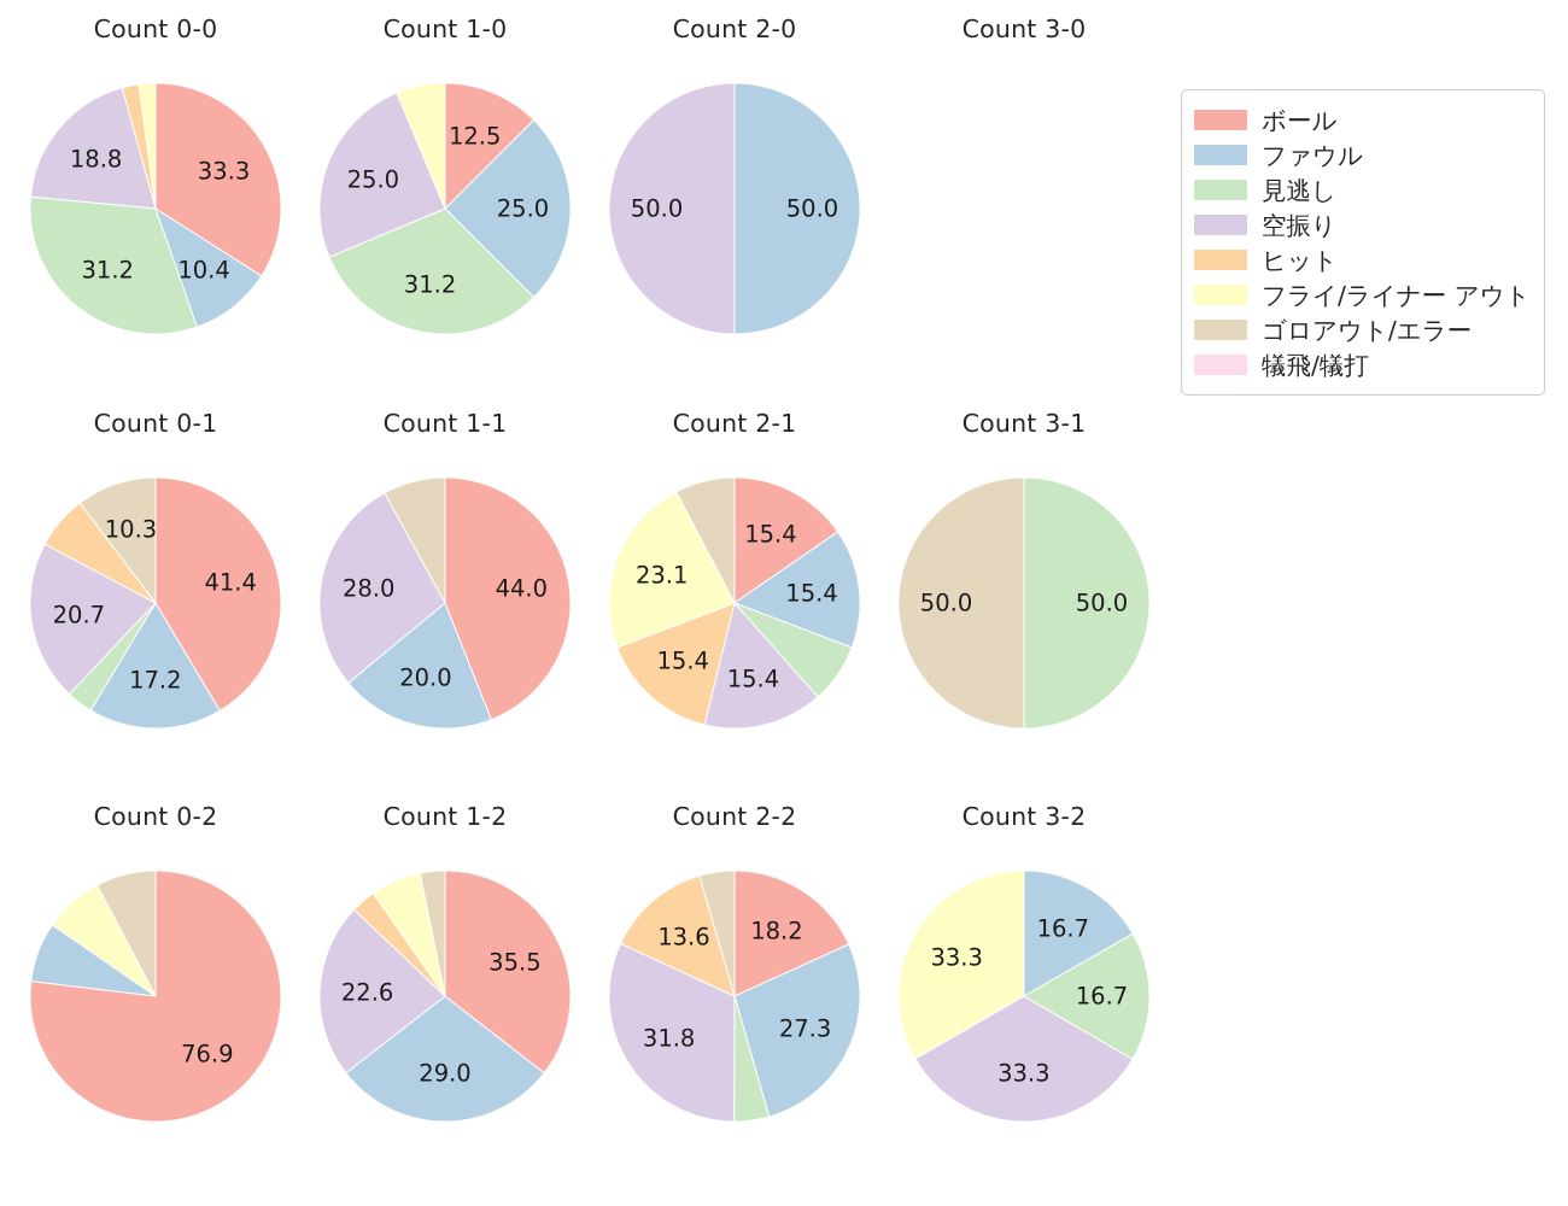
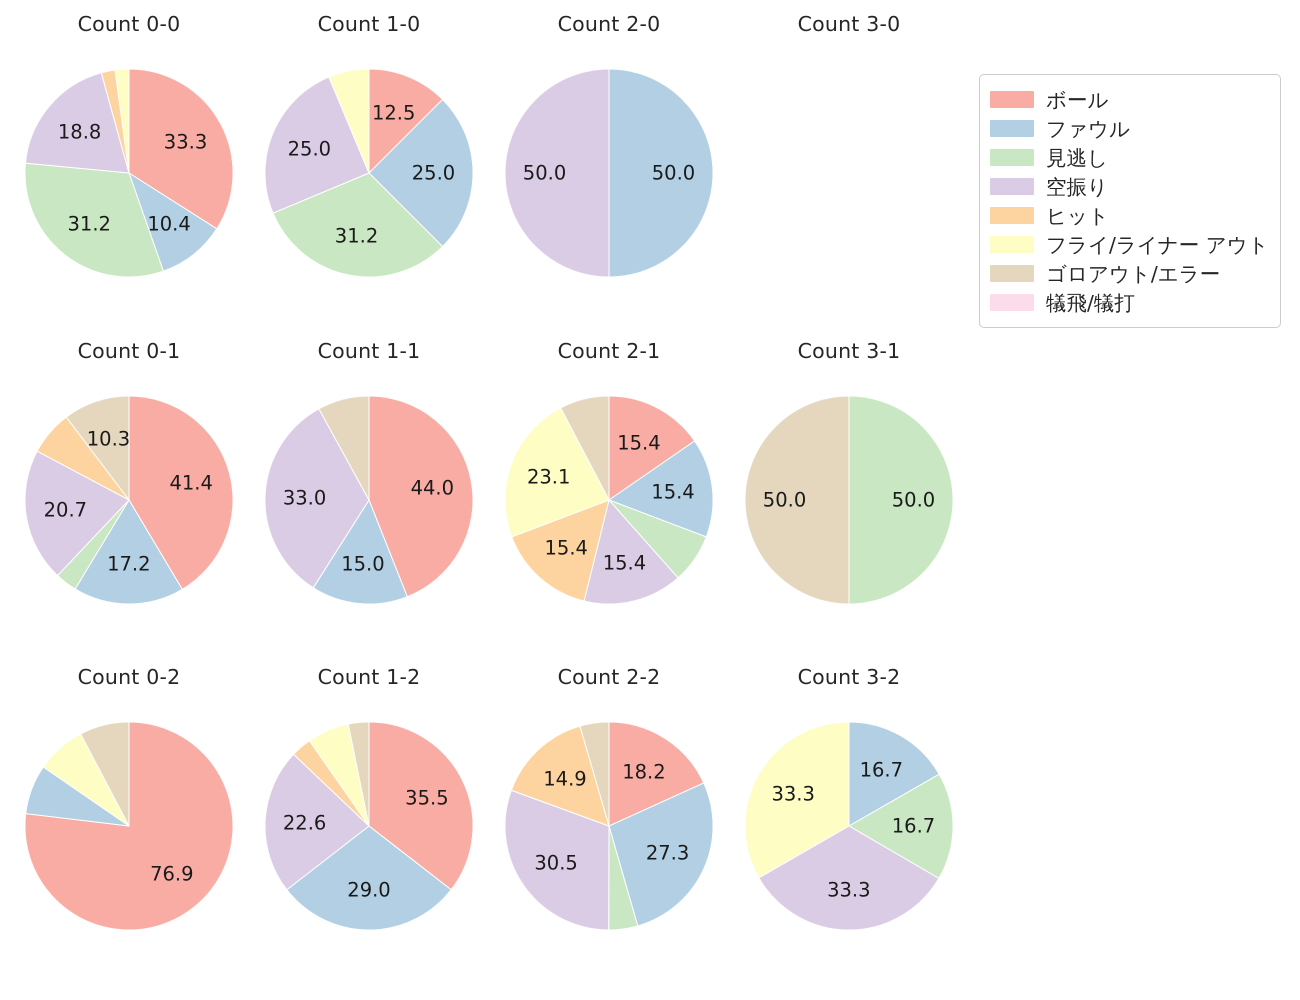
Count 1-1/ファウル: 20.0 -> 15.0
Count 1-1/空振り: 28.0 -> 33.0
Count 2-2/空振り: 31.8 -> 30.5
Count 2-2/ヒット: 13.6 -> 14.9
